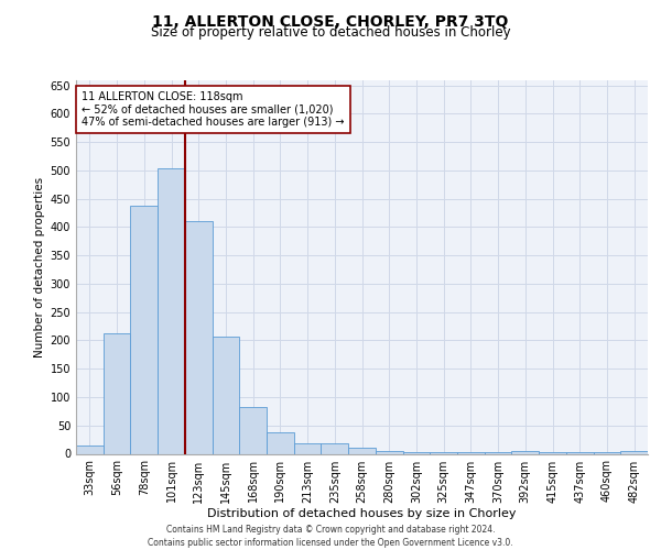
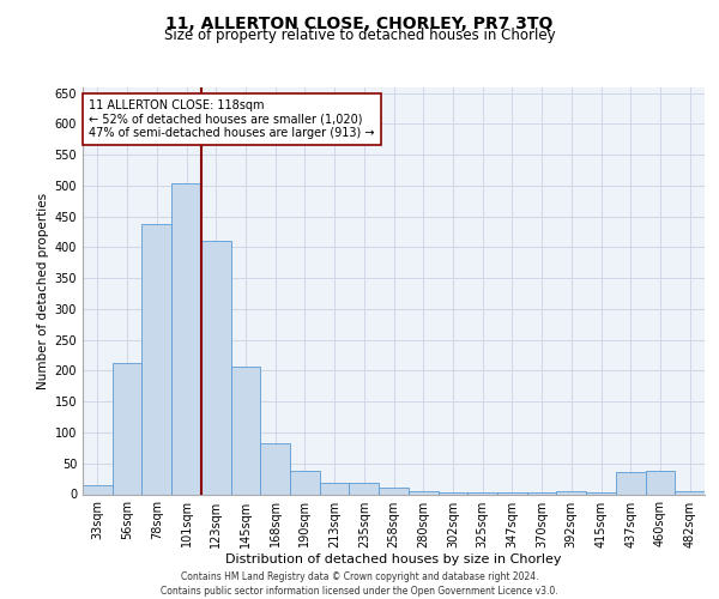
437sqm: 2 -> 36
460sqm: 2 -> 38
